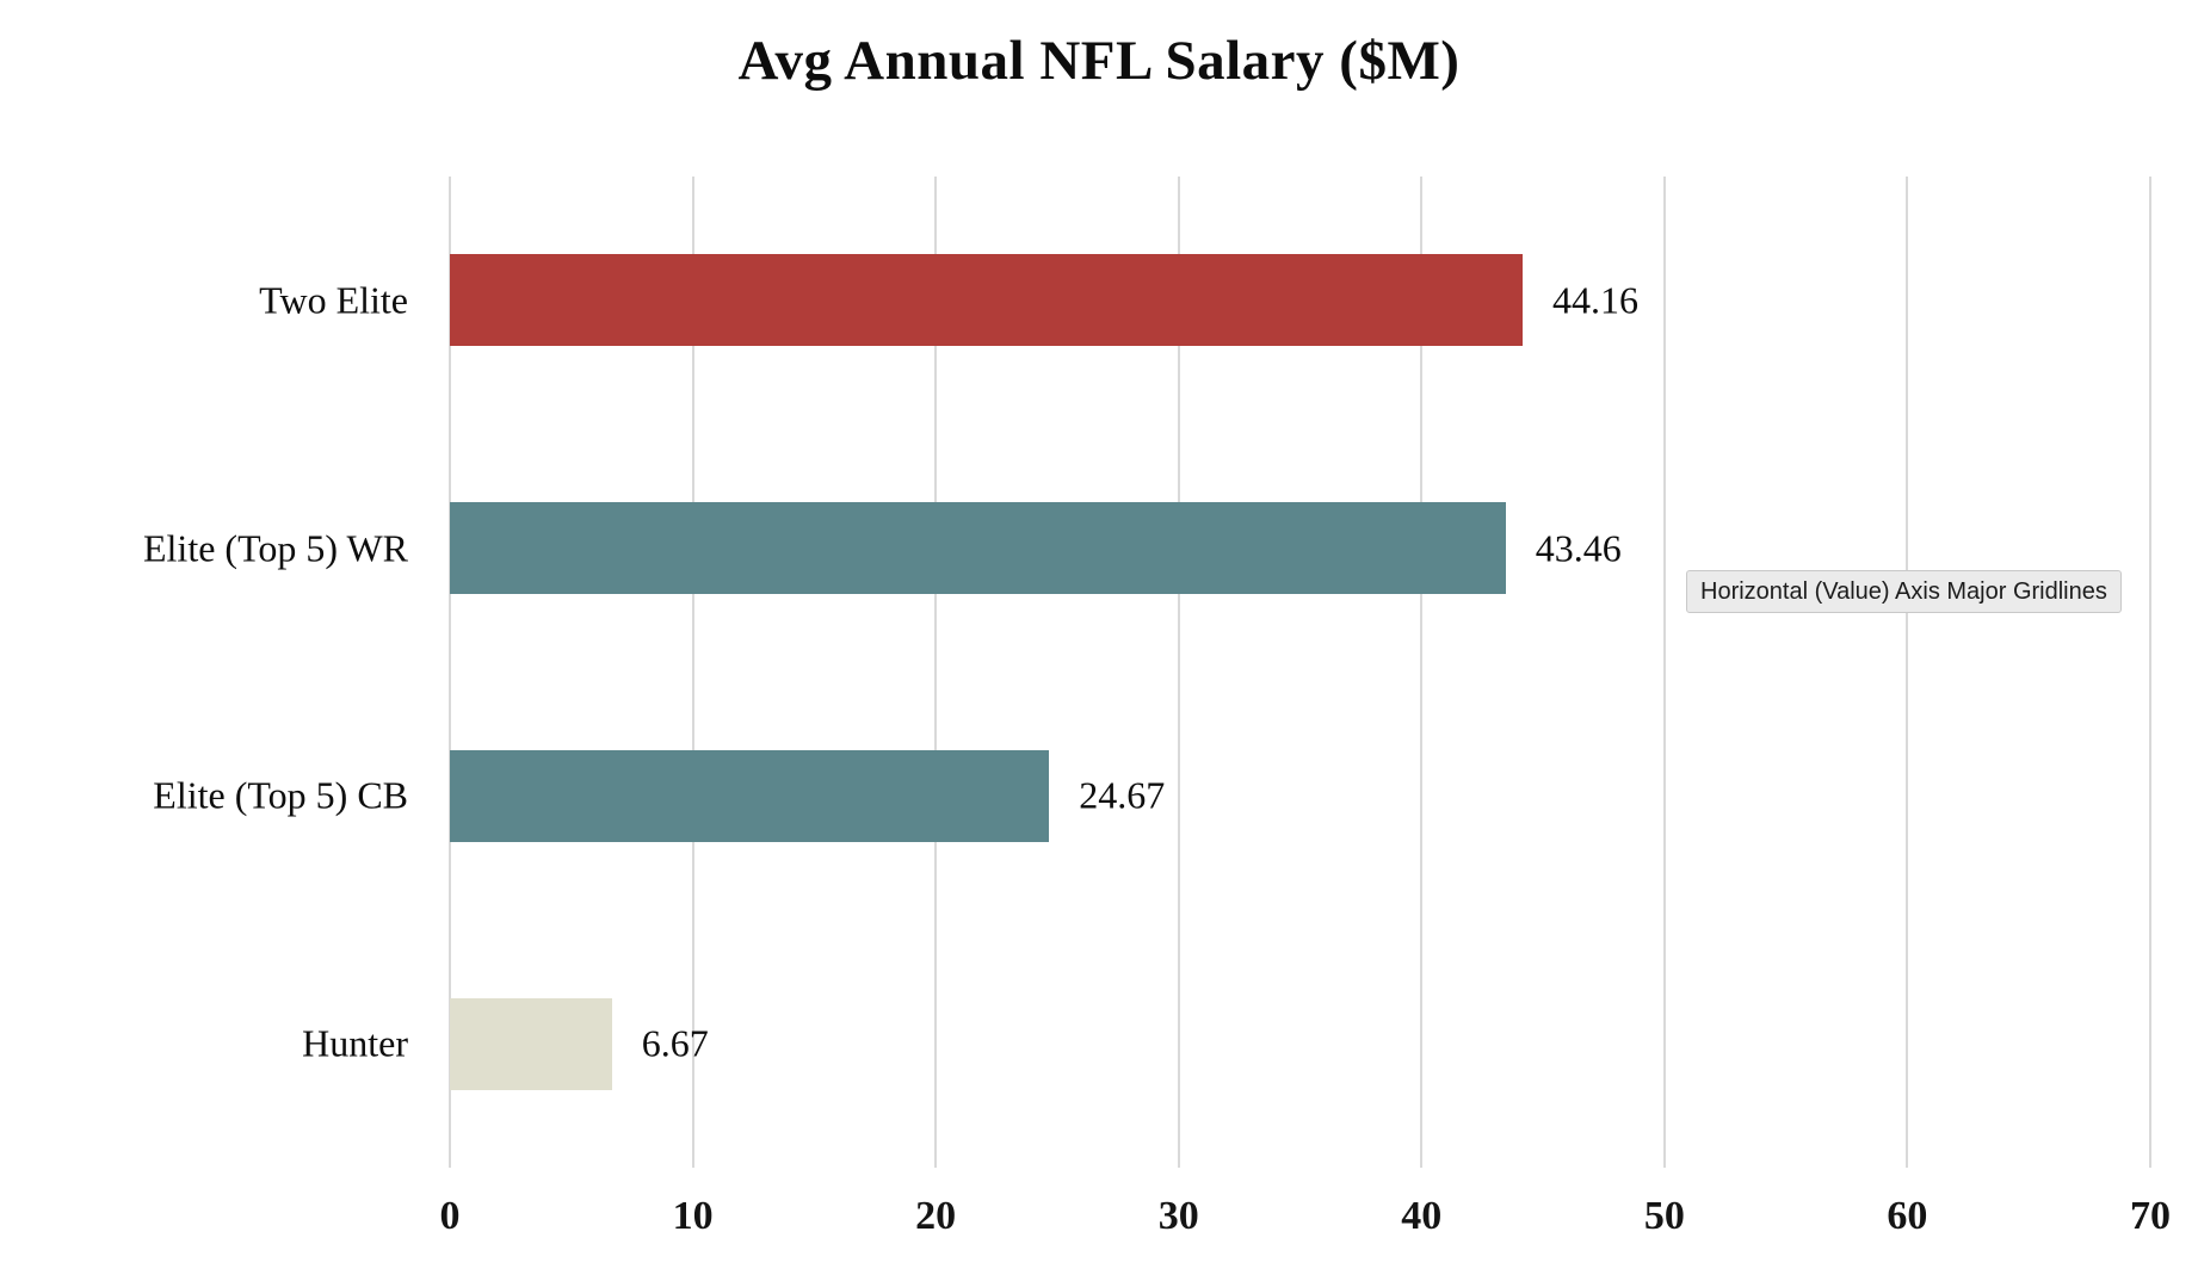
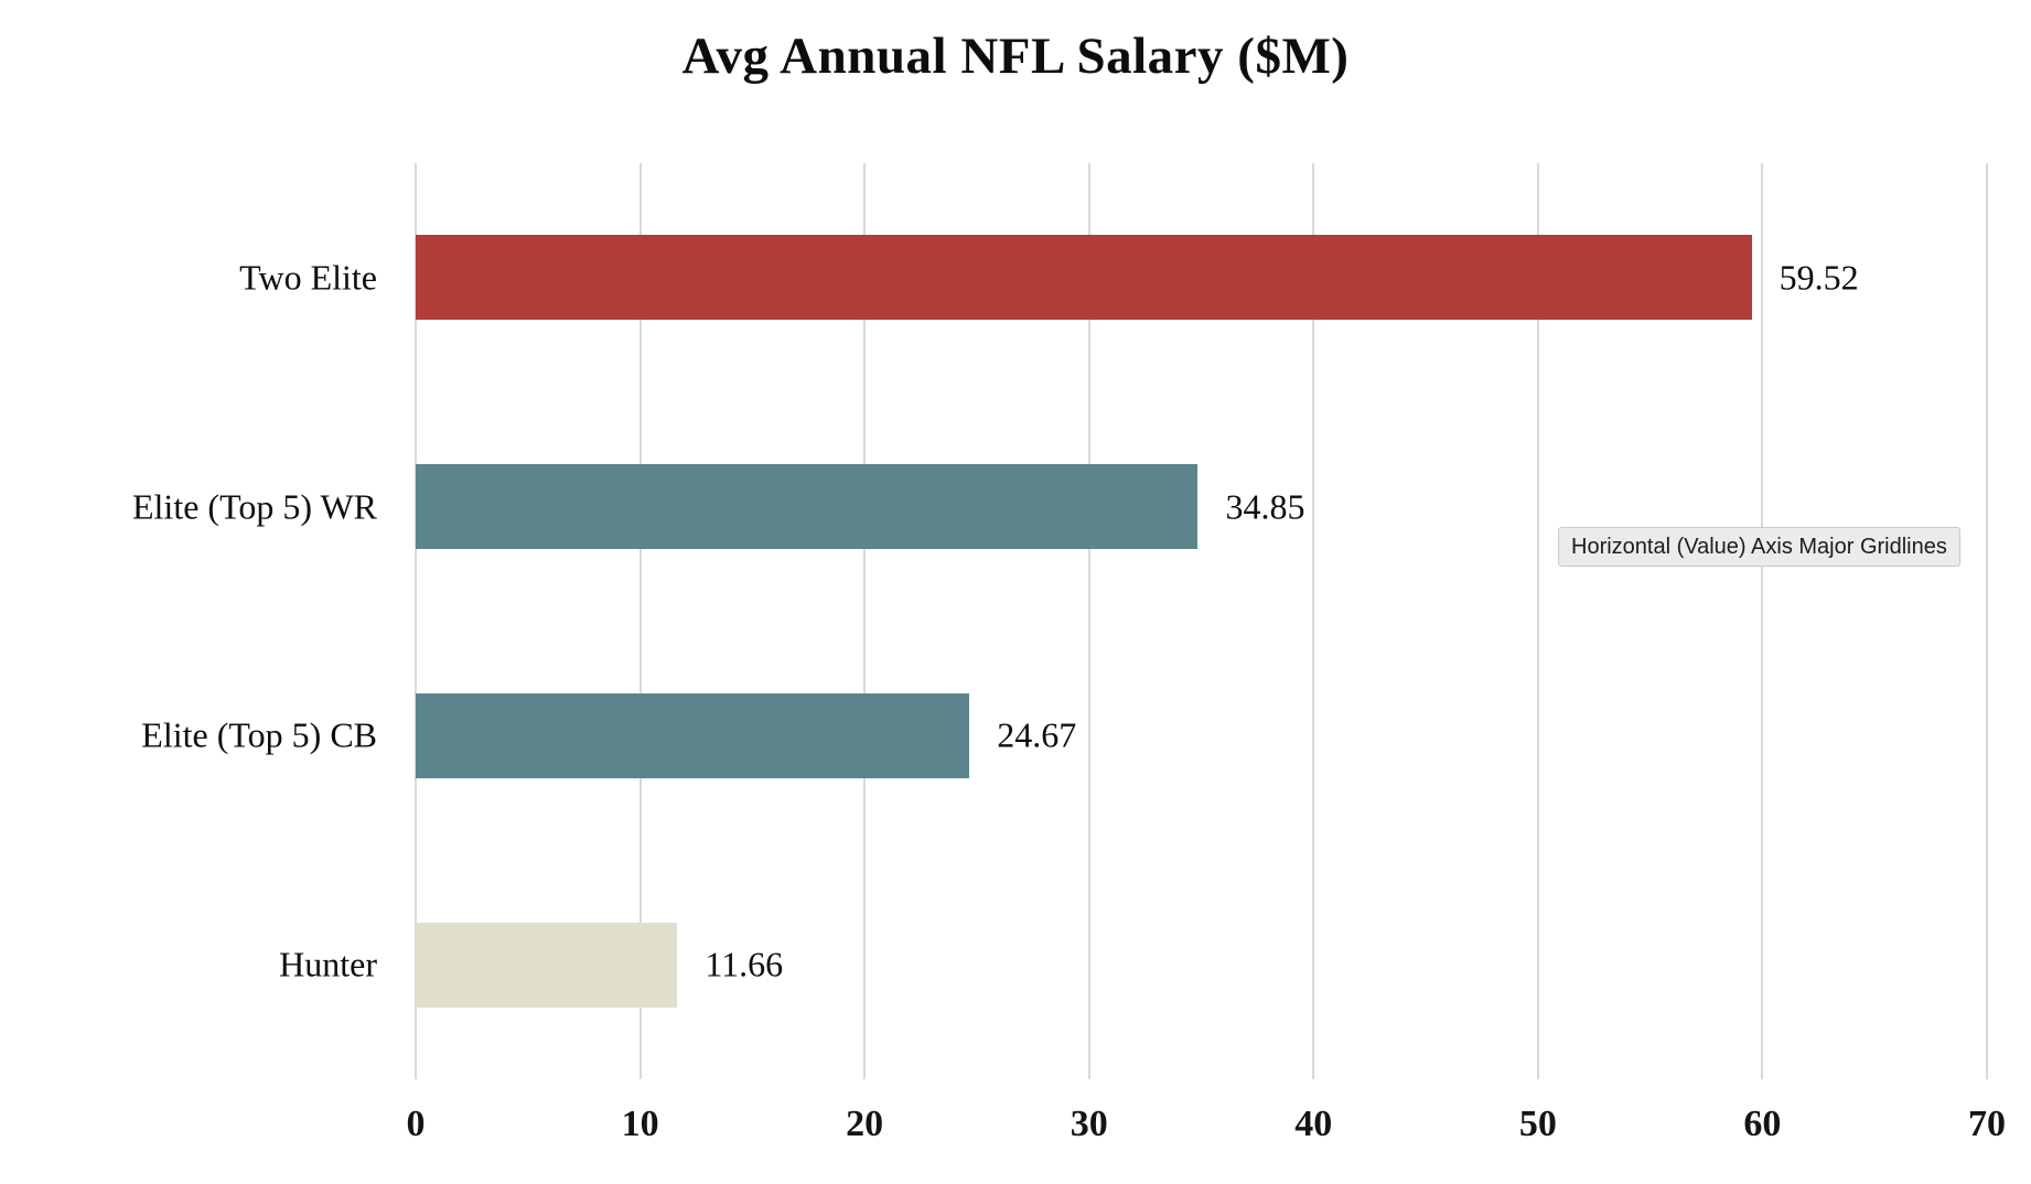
Two Elite: 44.16 -> 59.52
Elite (Top 5) WR: 43.46 -> 34.85
Hunter: 6.67 -> 11.66
